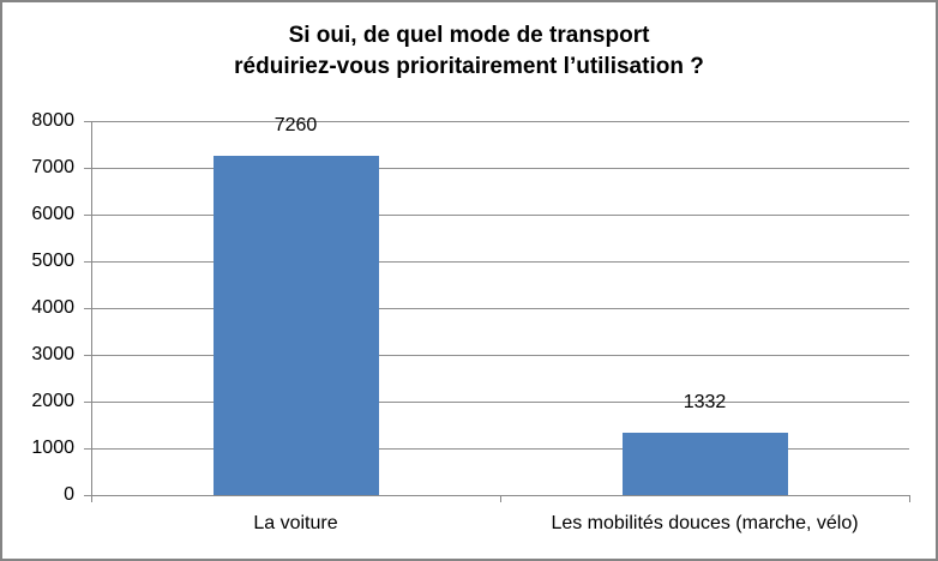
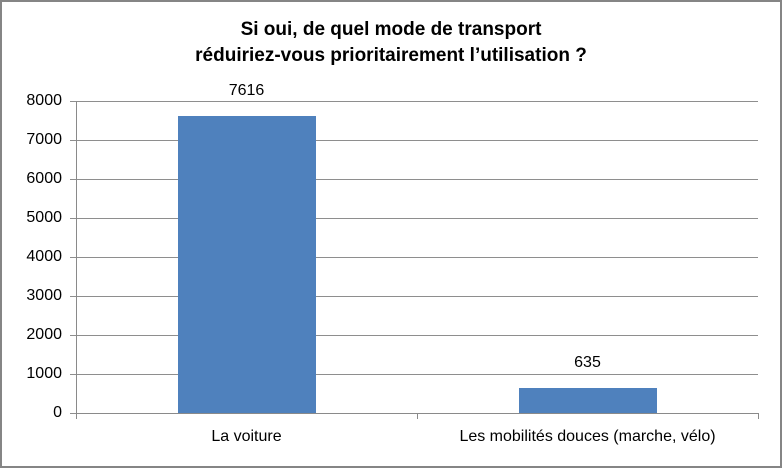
La voiture: 7260 -> 7616
Les mobilités douces (marche, vélo): 1332 -> 635
